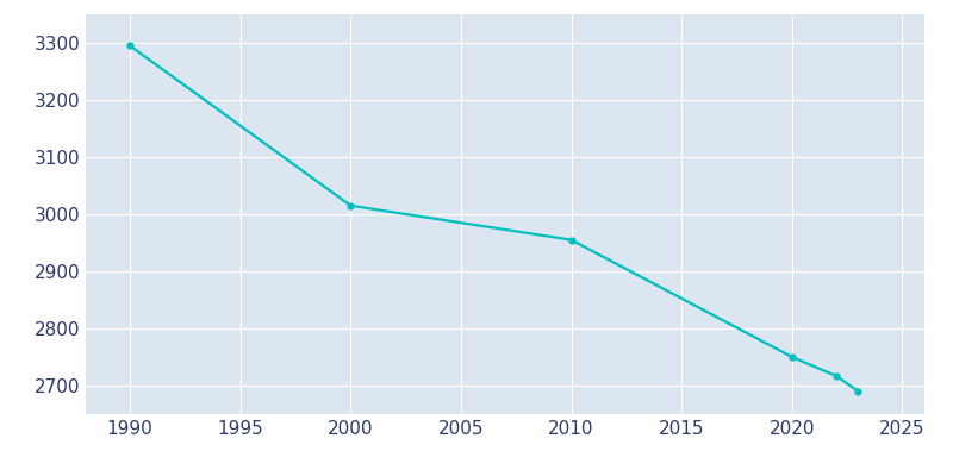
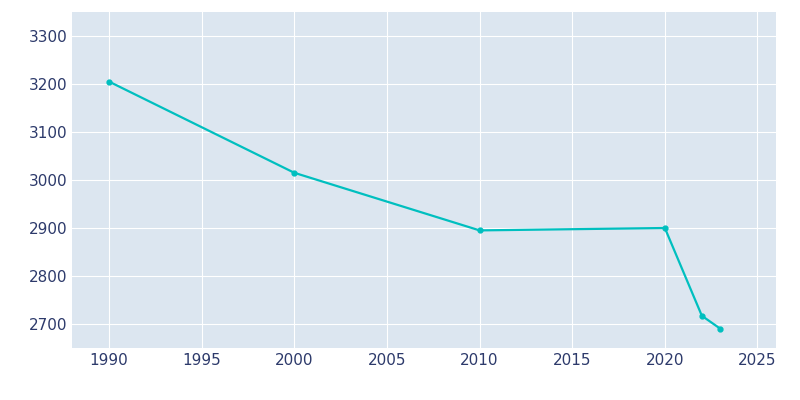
1990: 3295 -> 3205
2010: 2955 -> 2895
2020: 2750 -> 2900
